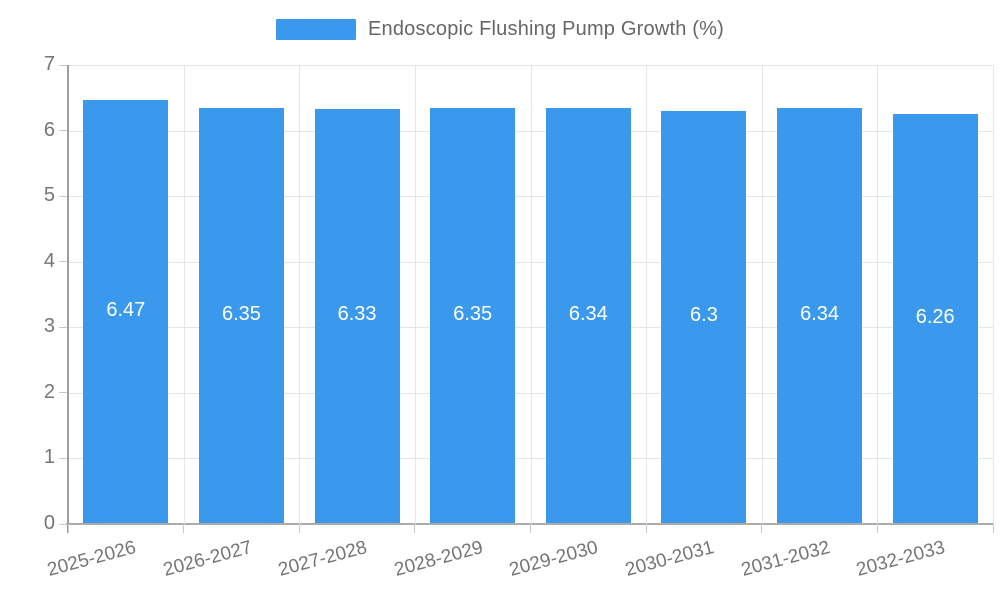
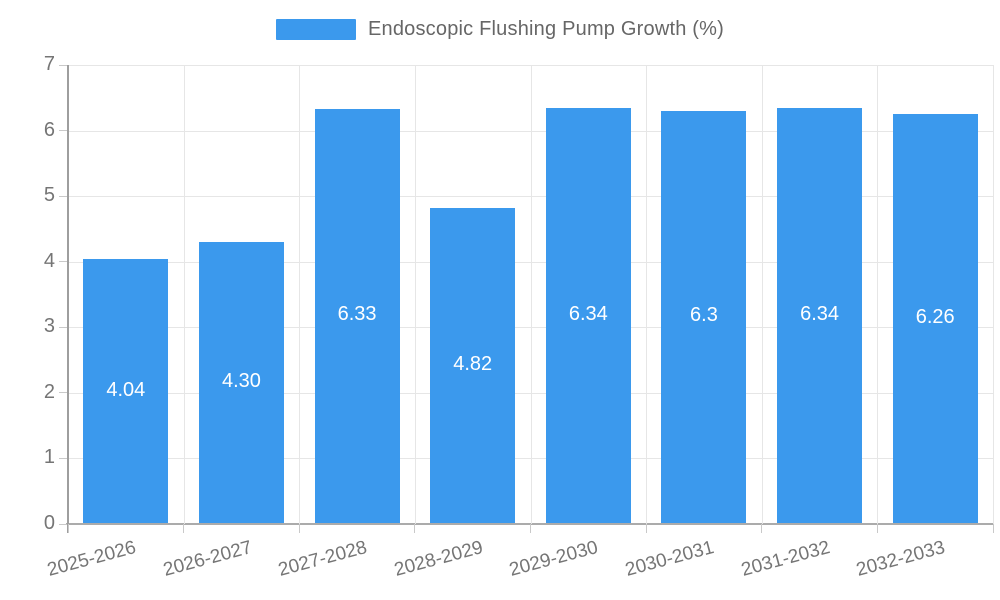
2025-2026: 6.47 -> 4.04
2026-2027: 6.35 -> 4.30
2028-2029: 6.35 -> 4.82
